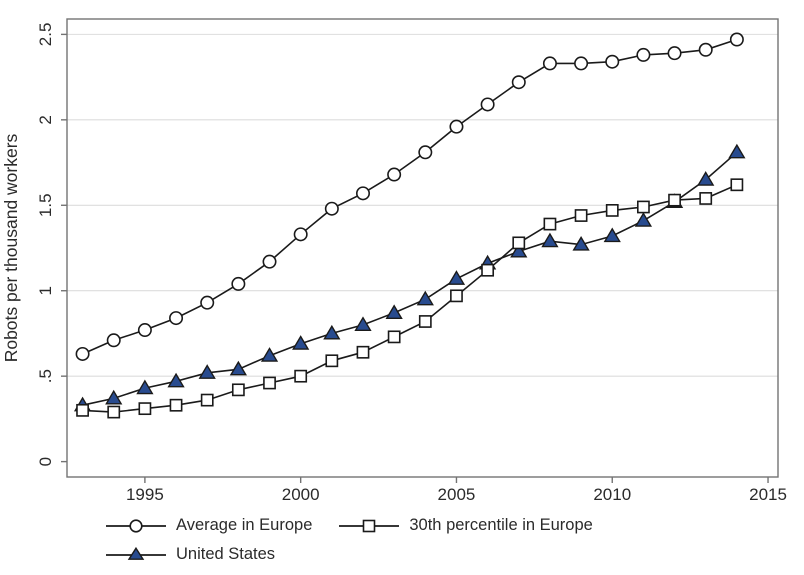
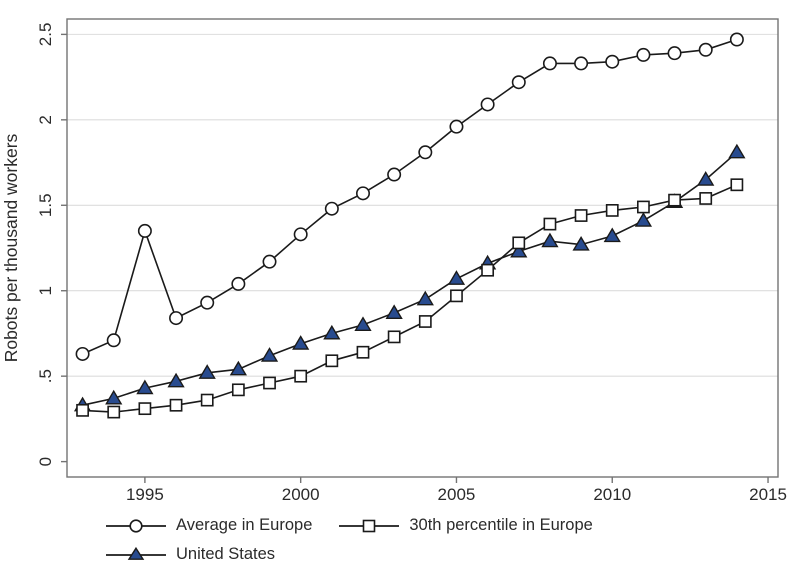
Average in Europe/1995: 0,77 -> 1,35
